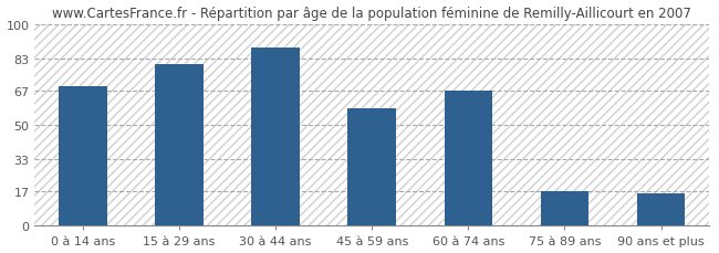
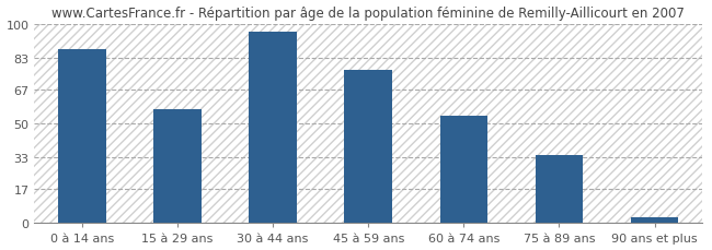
0 à 14 ans: 69 -> 87
15 à 29 ans: 80 -> 57
30 à 44 ans: 88 -> 96
45 à 59 ans: 58 -> 77
60 à 74 ans: 67 -> 54
75 à 89 ans: 17 -> 34
90 ans et plus: 16 -> 3
